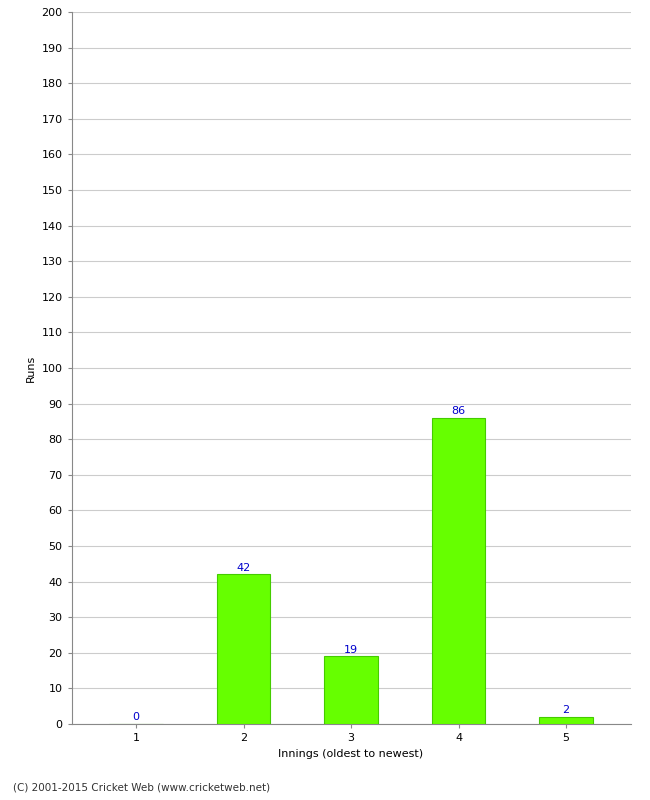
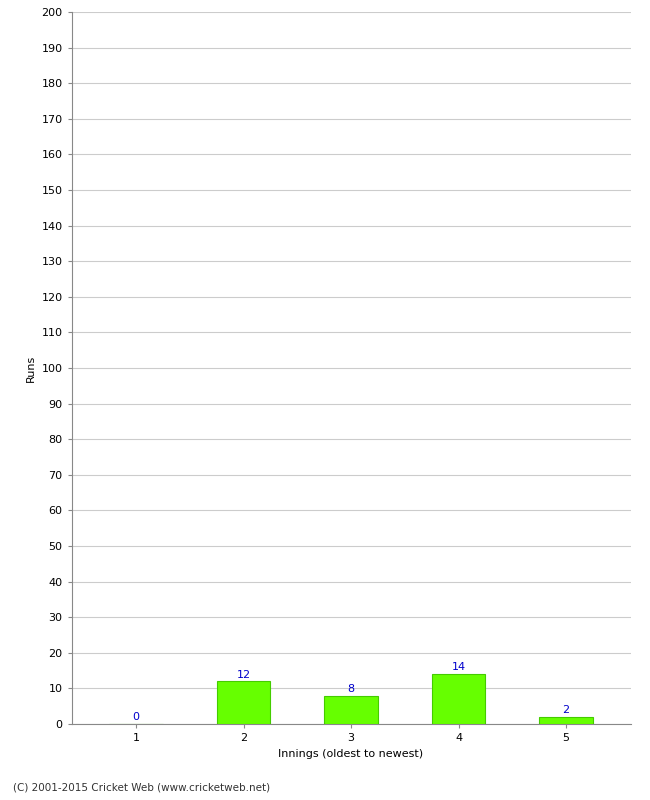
2: 42 -> 12
3: 19 -> 8
4: 86 -> 14
